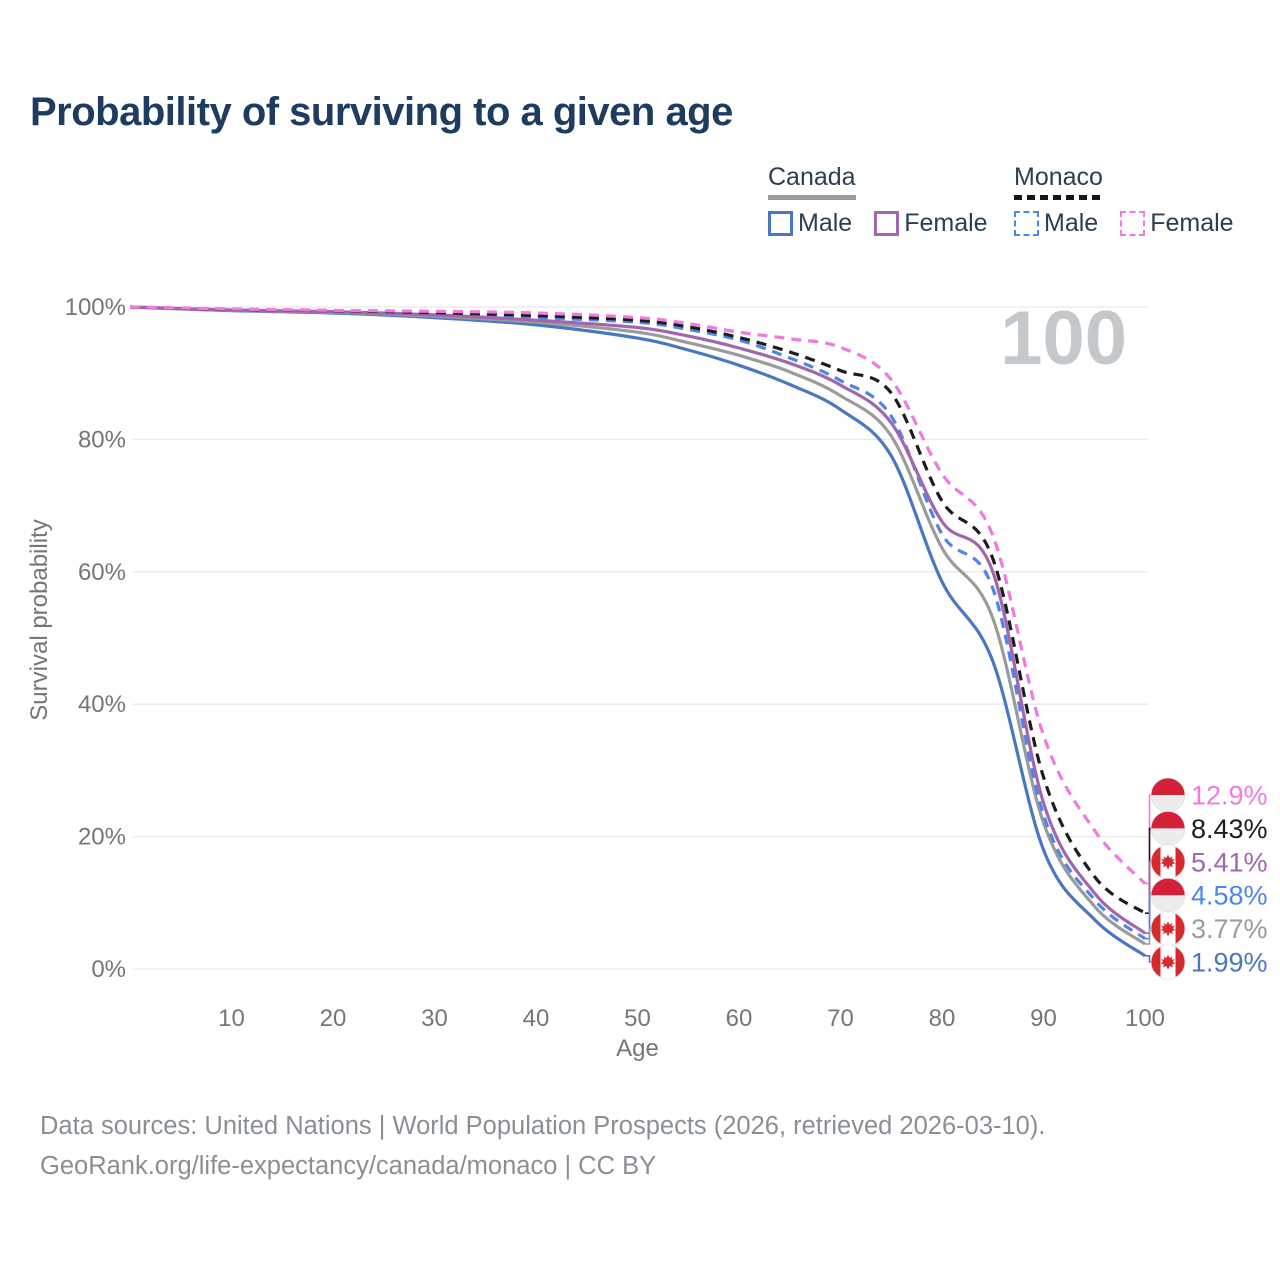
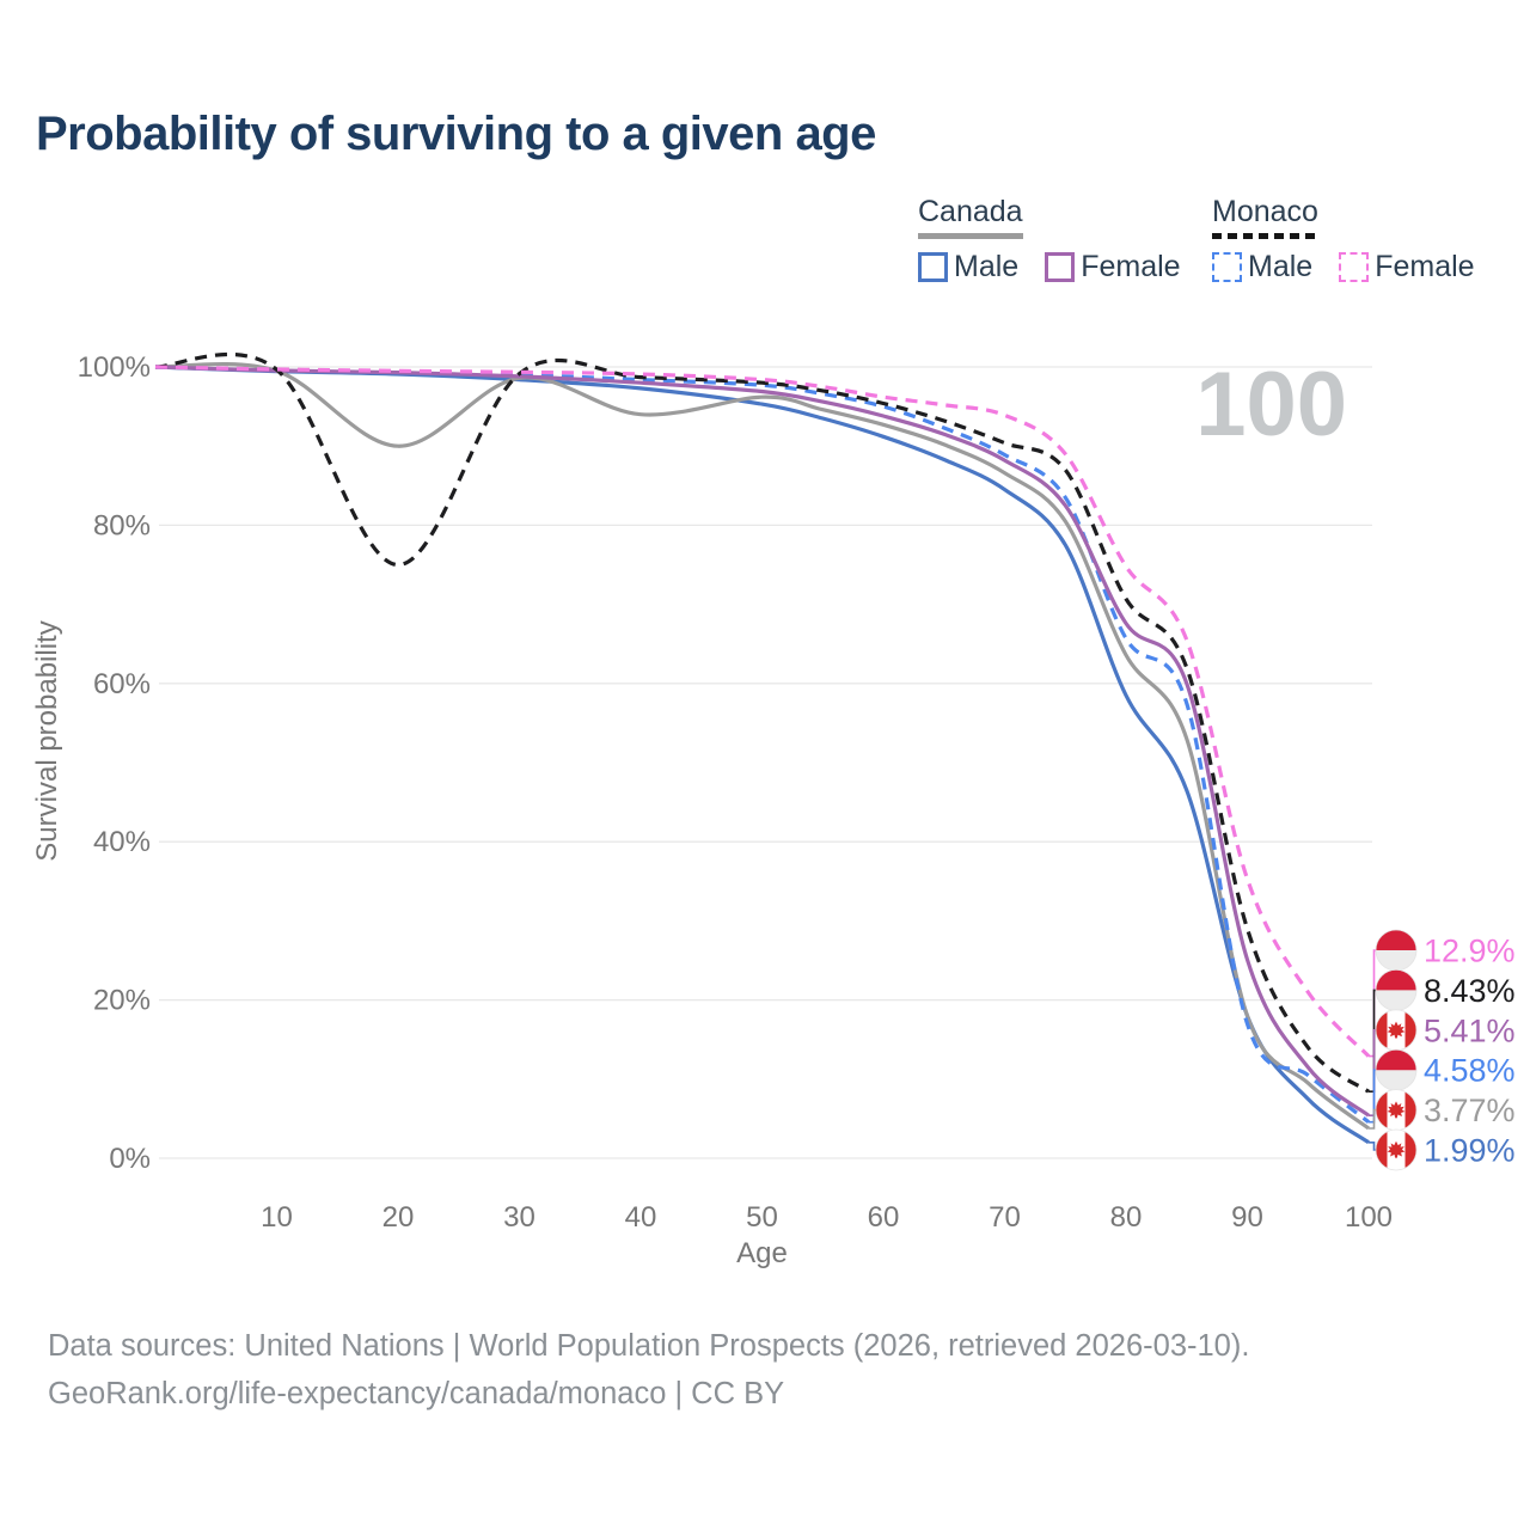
Monaco/20: 99% -> 75%
Canada/20: 99% -> 90%
Canada/40: 98% -> 94%
Monaco Male/90: 23% -> 17%
Canada/90: 22% -> 18%
